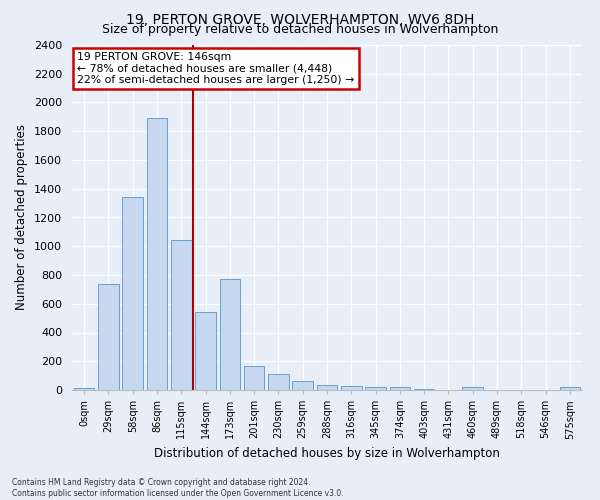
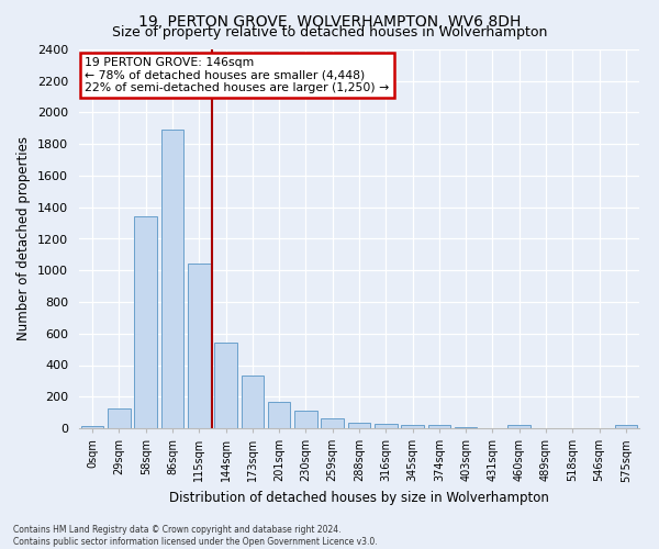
29sqm: 740 -> 120
173sqm: 770 -> 340
